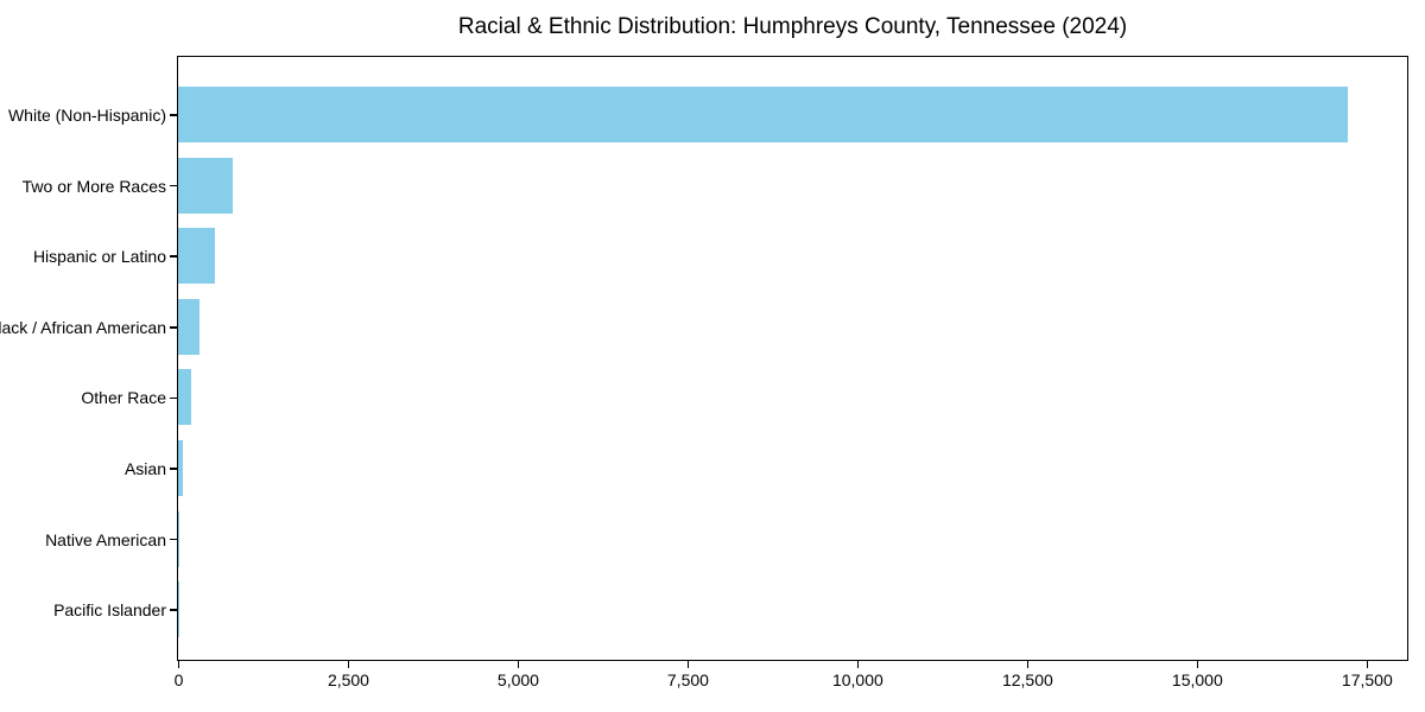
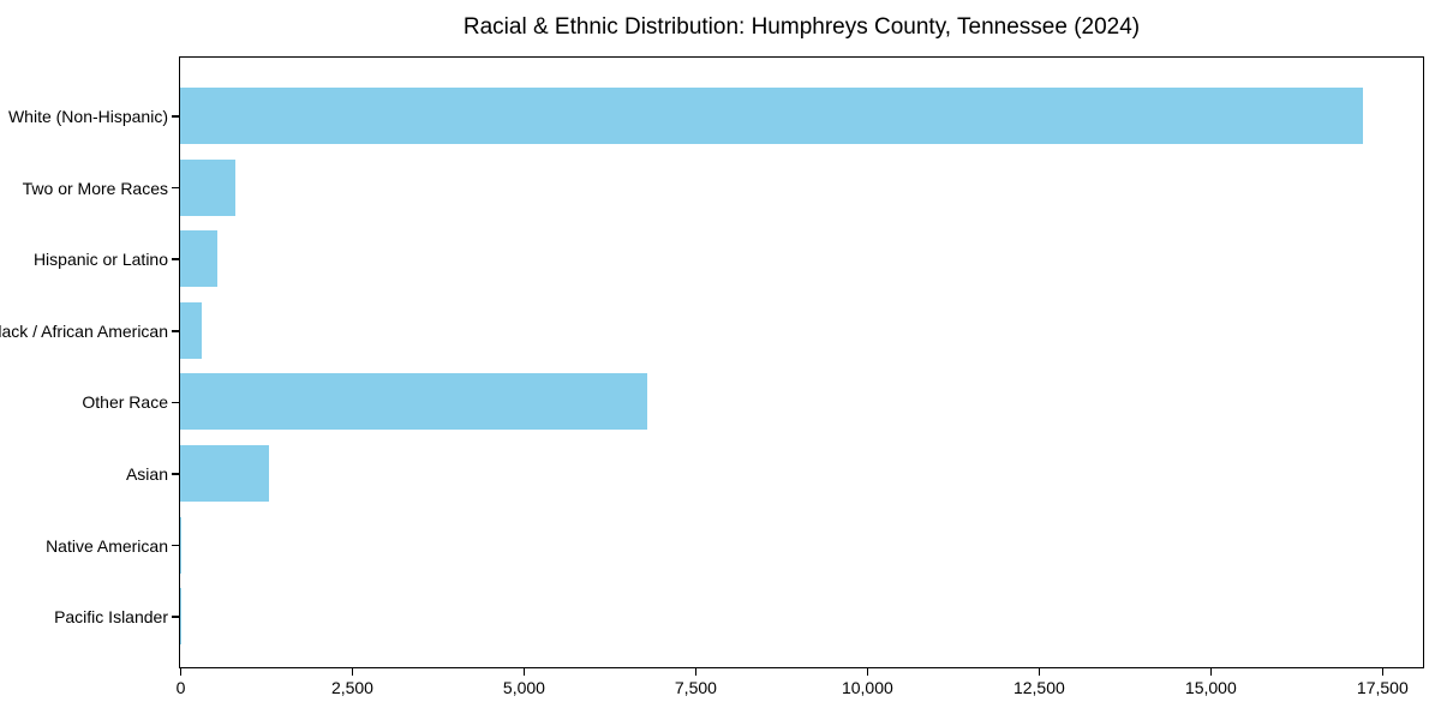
Other Race: 200 -> 6800
Asian: 100 -> 1300
